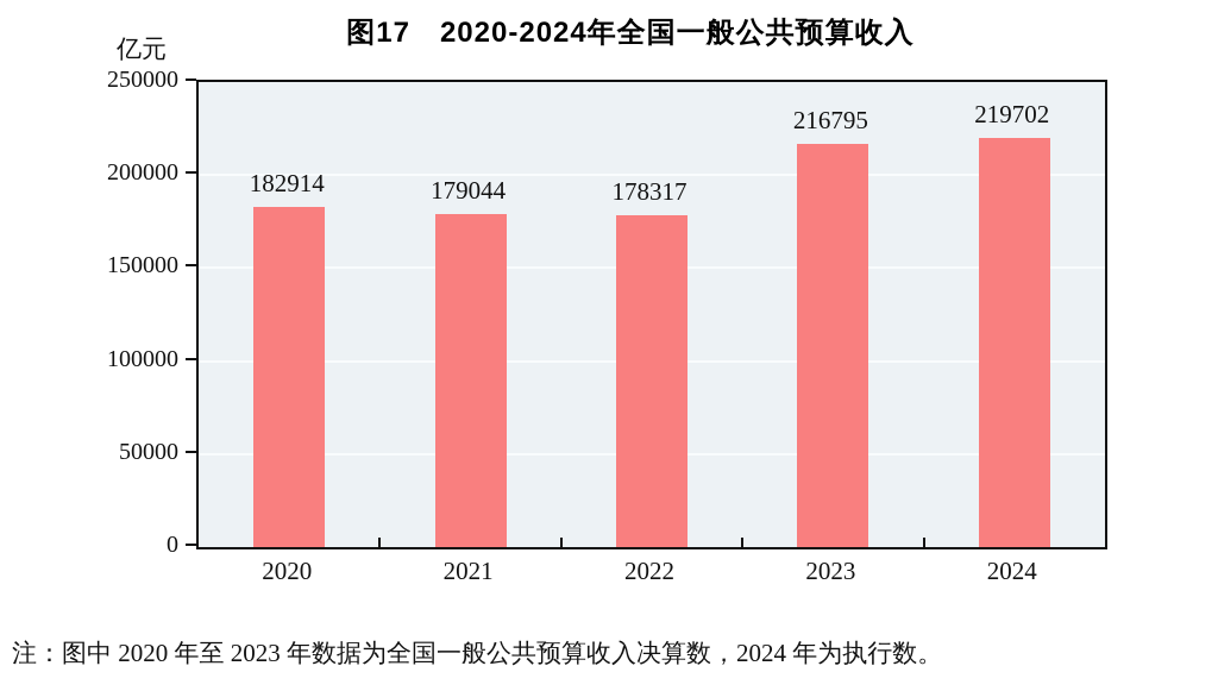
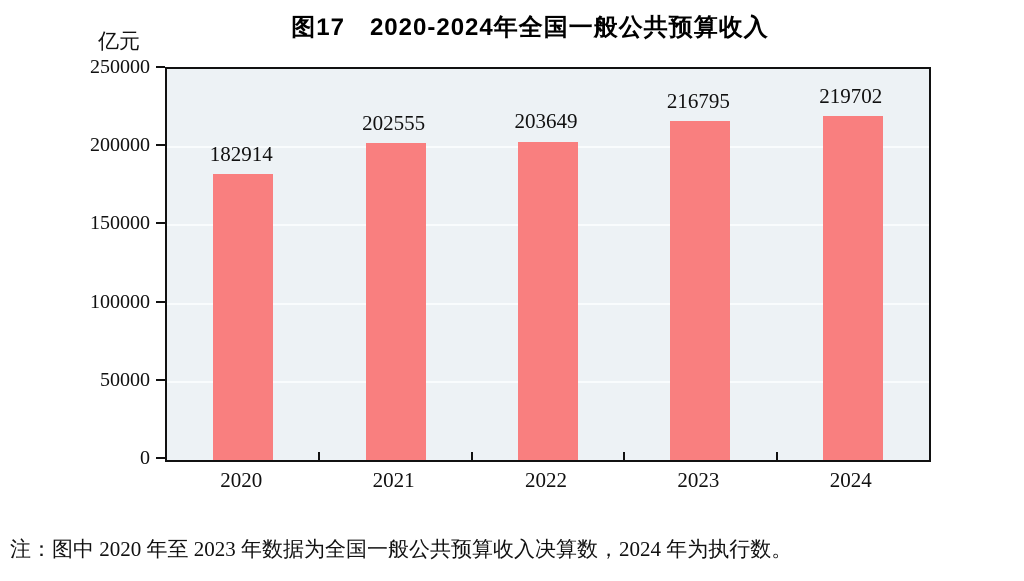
2021: 179044 -> 202555
2022: 178317 -> 203649
